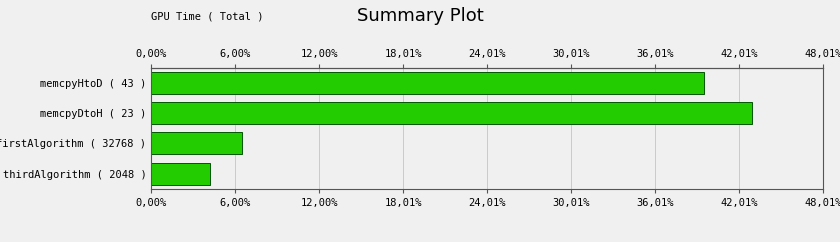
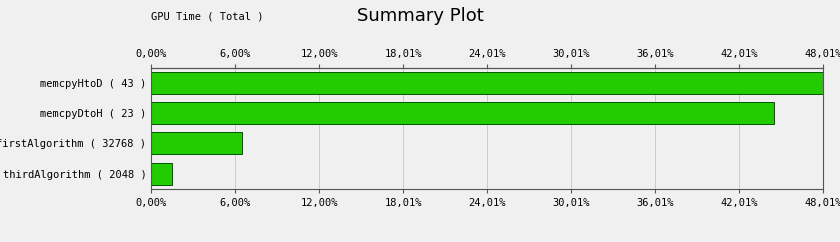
memcpyHtoD ( 43 ): 39,5% -> 48,0%
memcpyDtoH ( 23 ): 42,9% -> 44,5%
thirdAlgorithm ( 2048 ): 4,2% -> 1,5%
